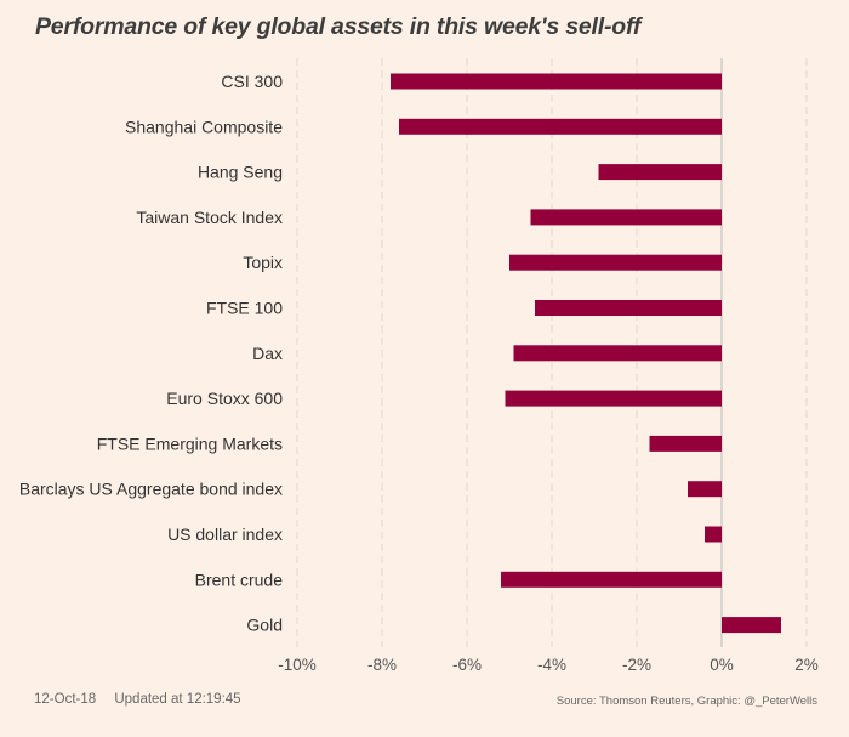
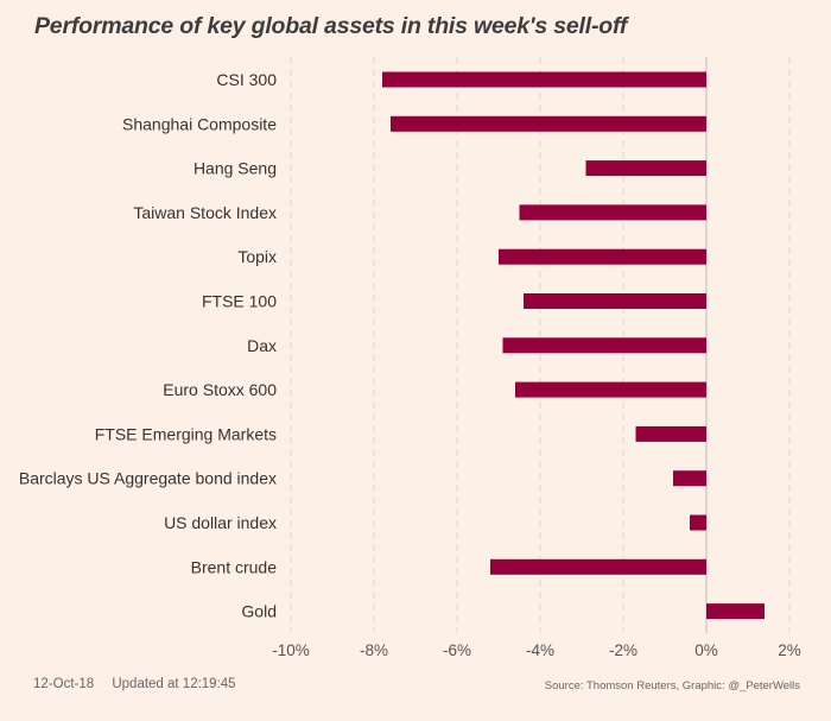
Euro Stoxx 600: -5.1% -> -4.6%
